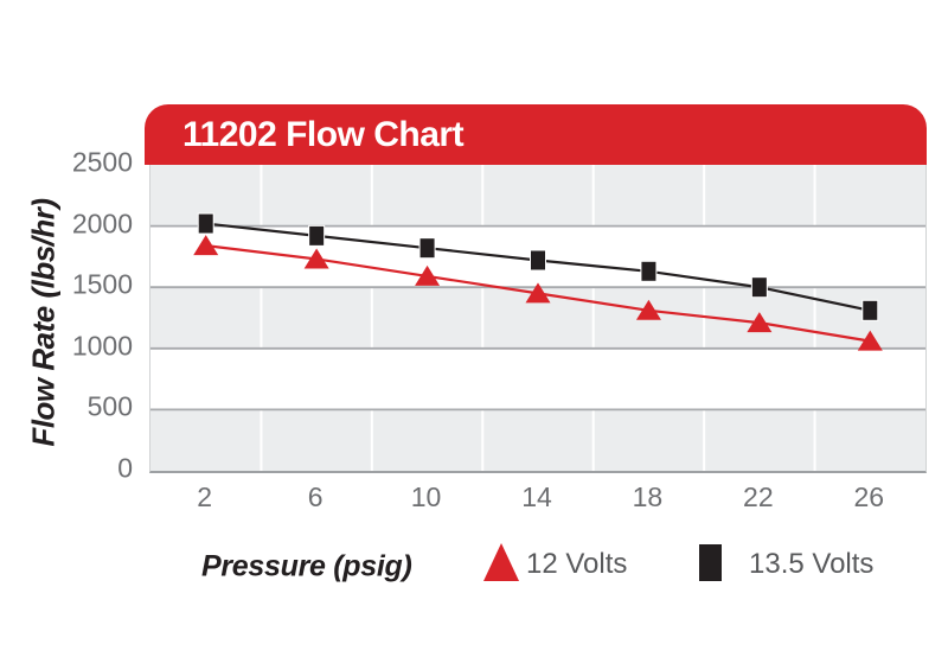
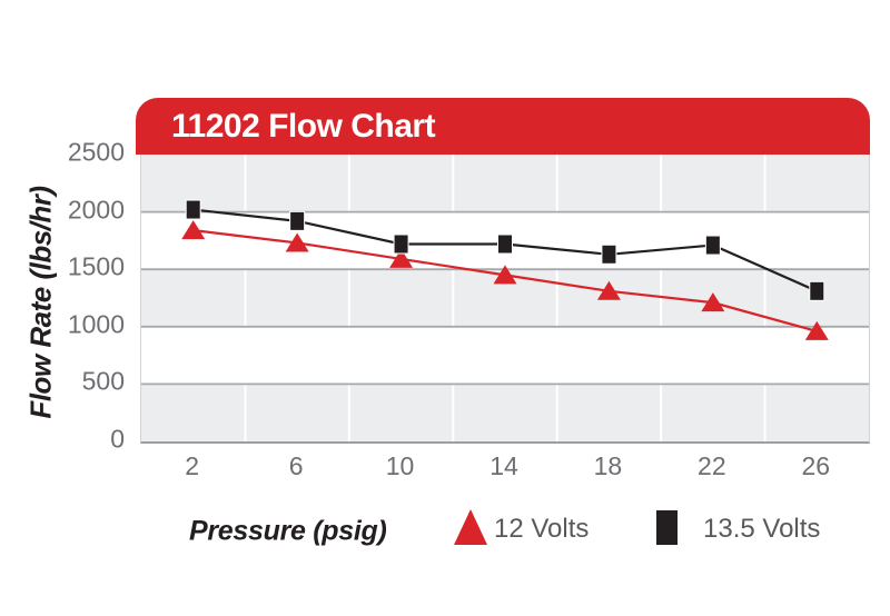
13.5 Volts/10: 1820 -> 1720
13.5 Volts/22: 1500 -> 1710
12 Volts/26: 1060 -> 960
